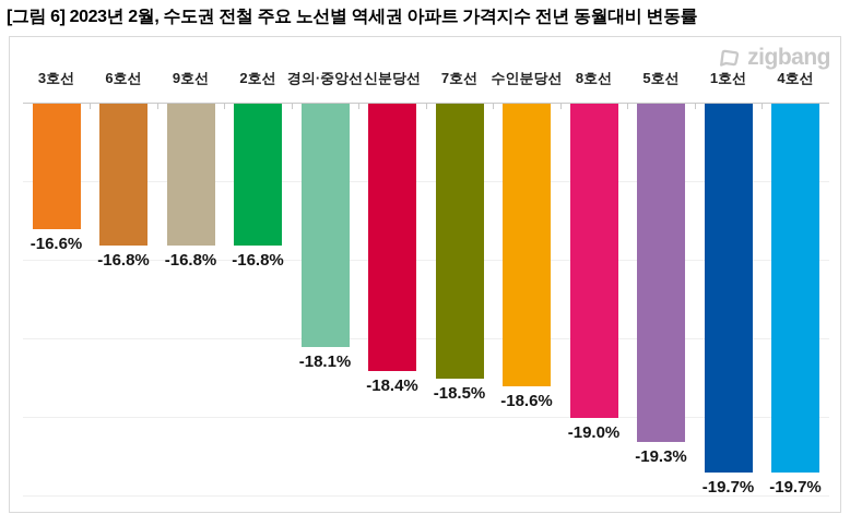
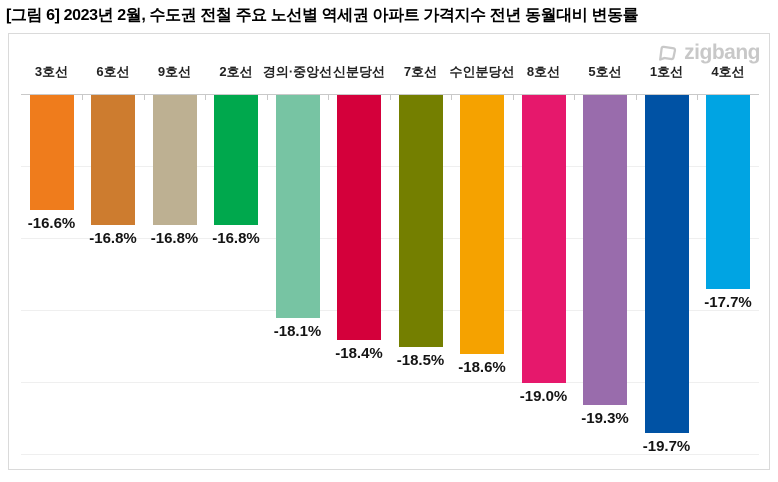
4호선: -19.7% -> -17.7%
